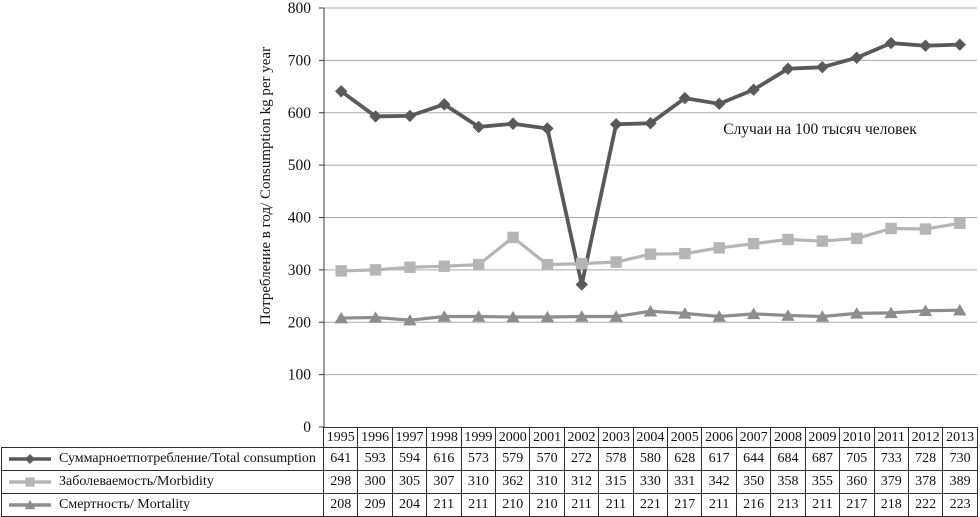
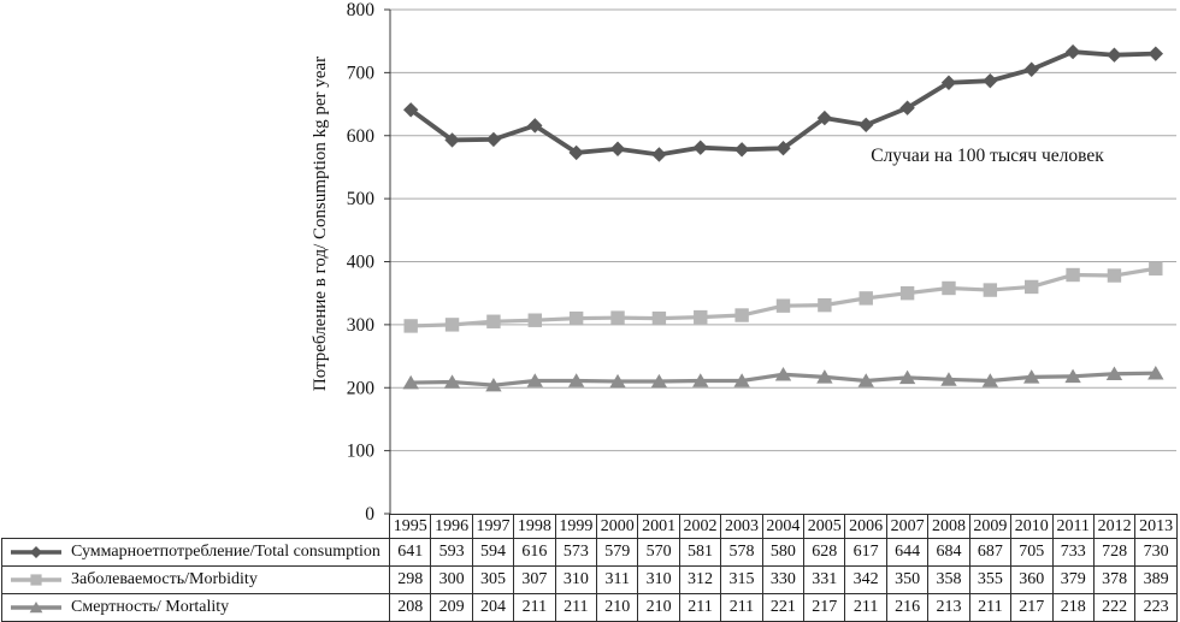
Заболеваемость/Morbidity/2000: 362 -> 311
Суммарноетпотребление/Total consumption/2002: 272 -> 581
